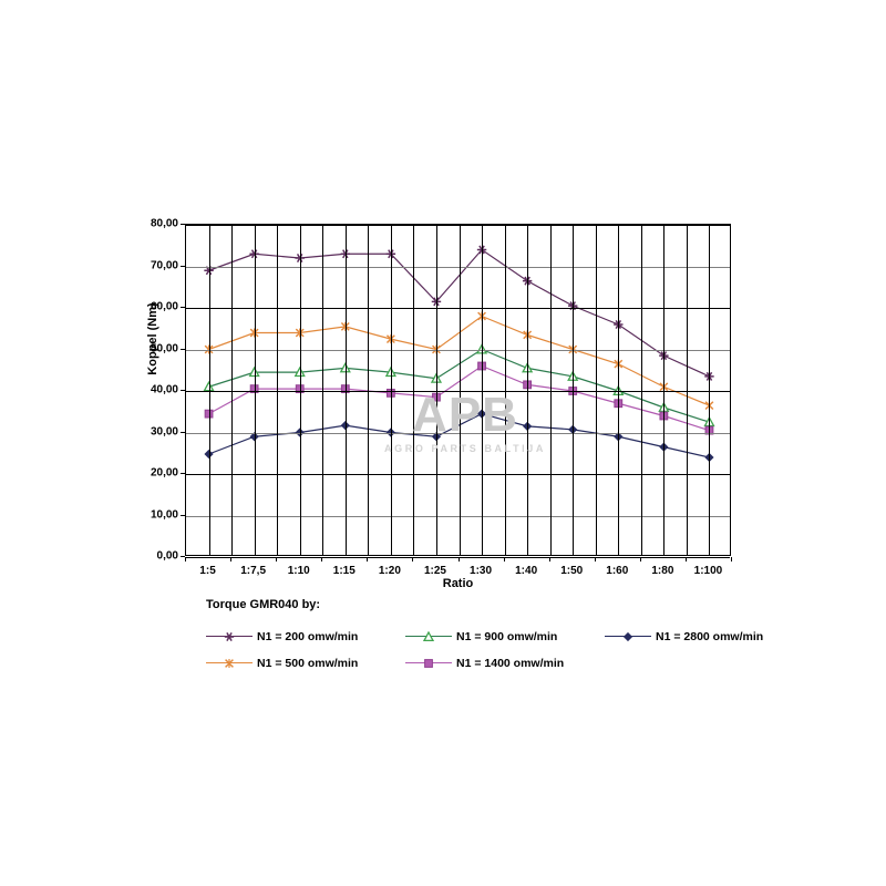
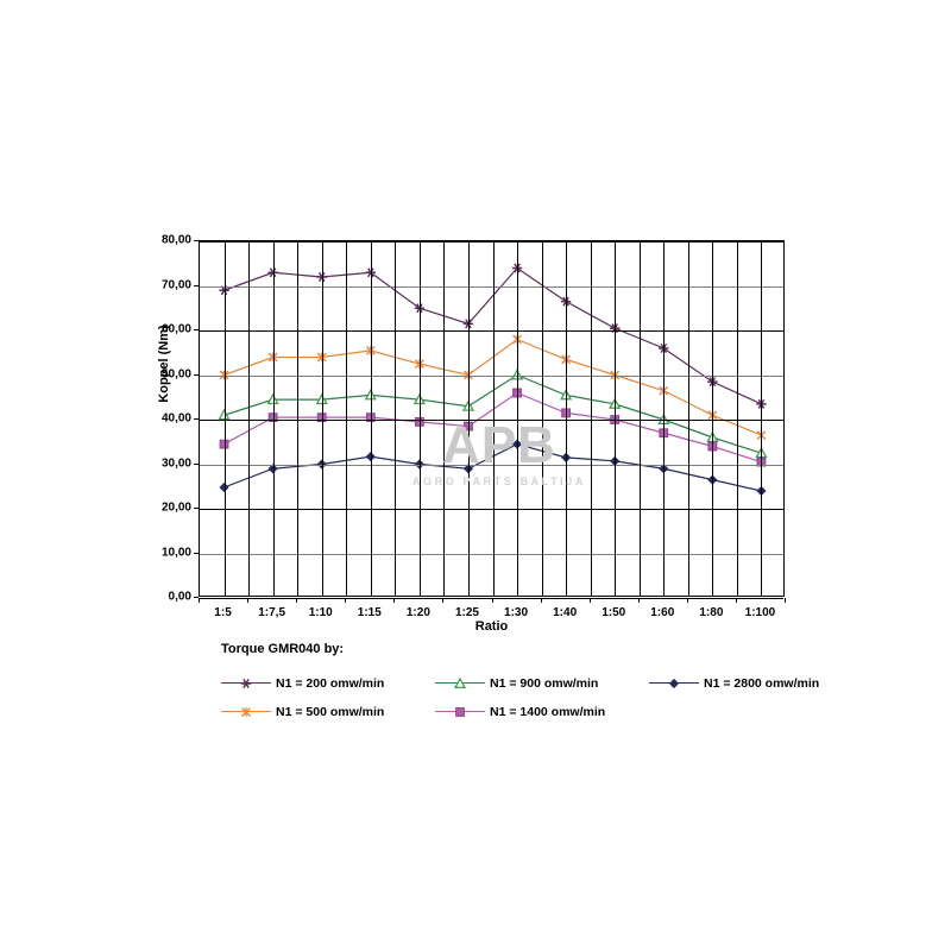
N1 = 200 omw/min/1:20: 73 -> 65
